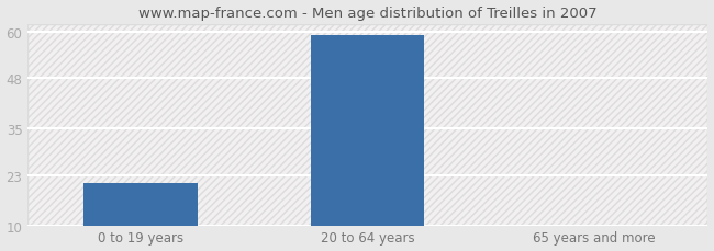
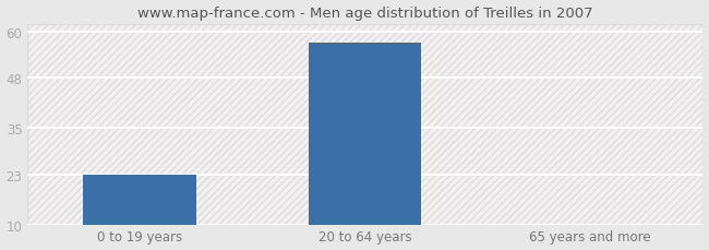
0 to 19 years: 21 -> 23
20 to 64 years: 59 -> 57
